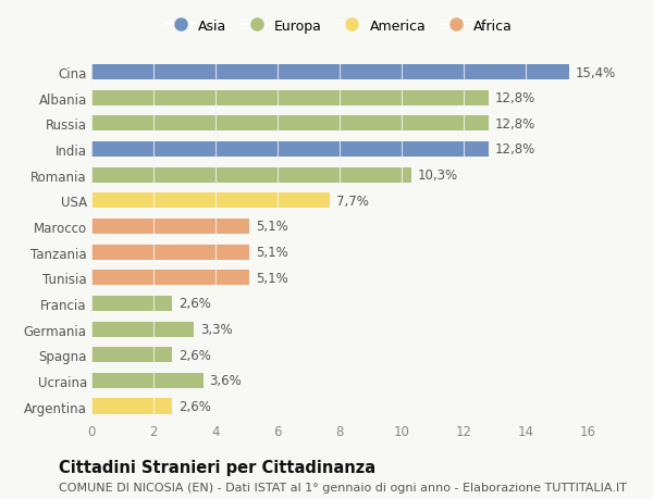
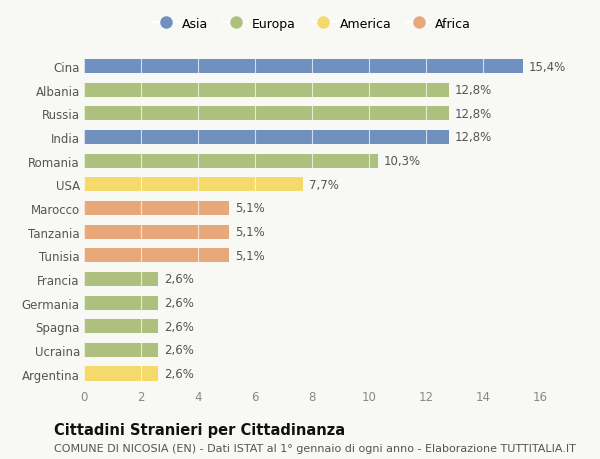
Germania: 3,3% -> 2,6%
Ucraina: 3,6% -> 2,6%
